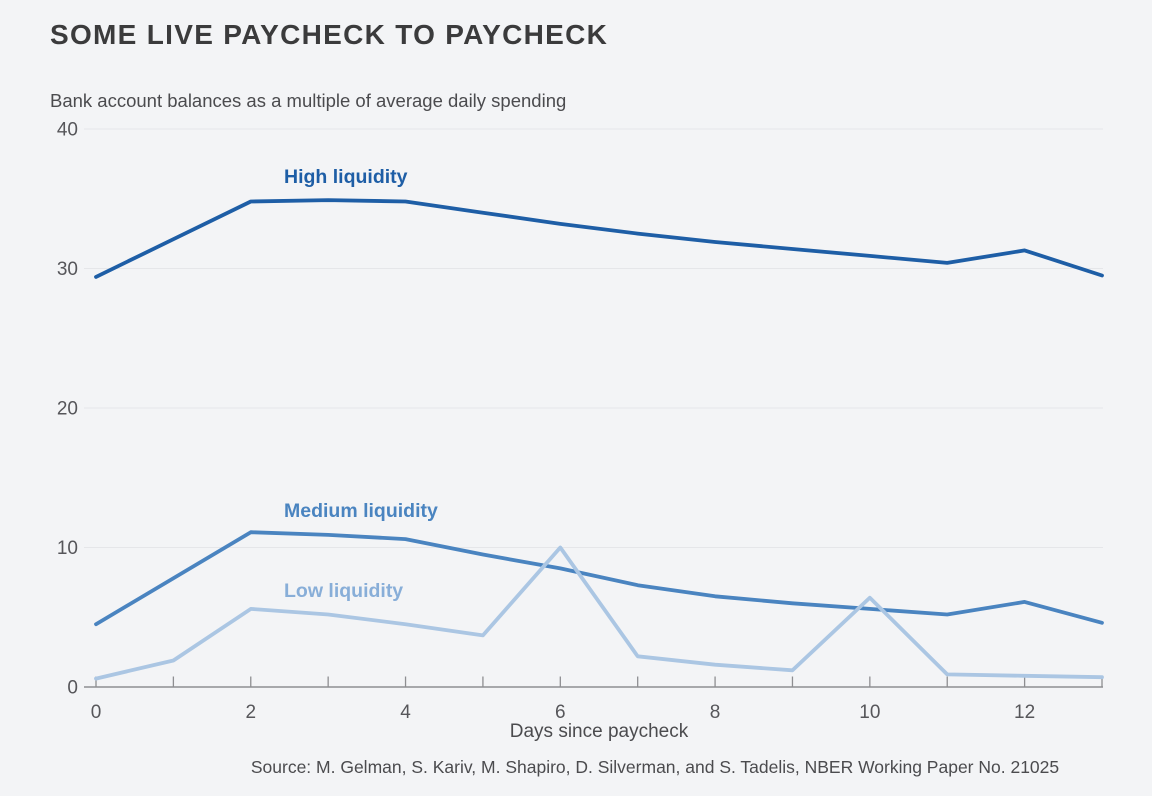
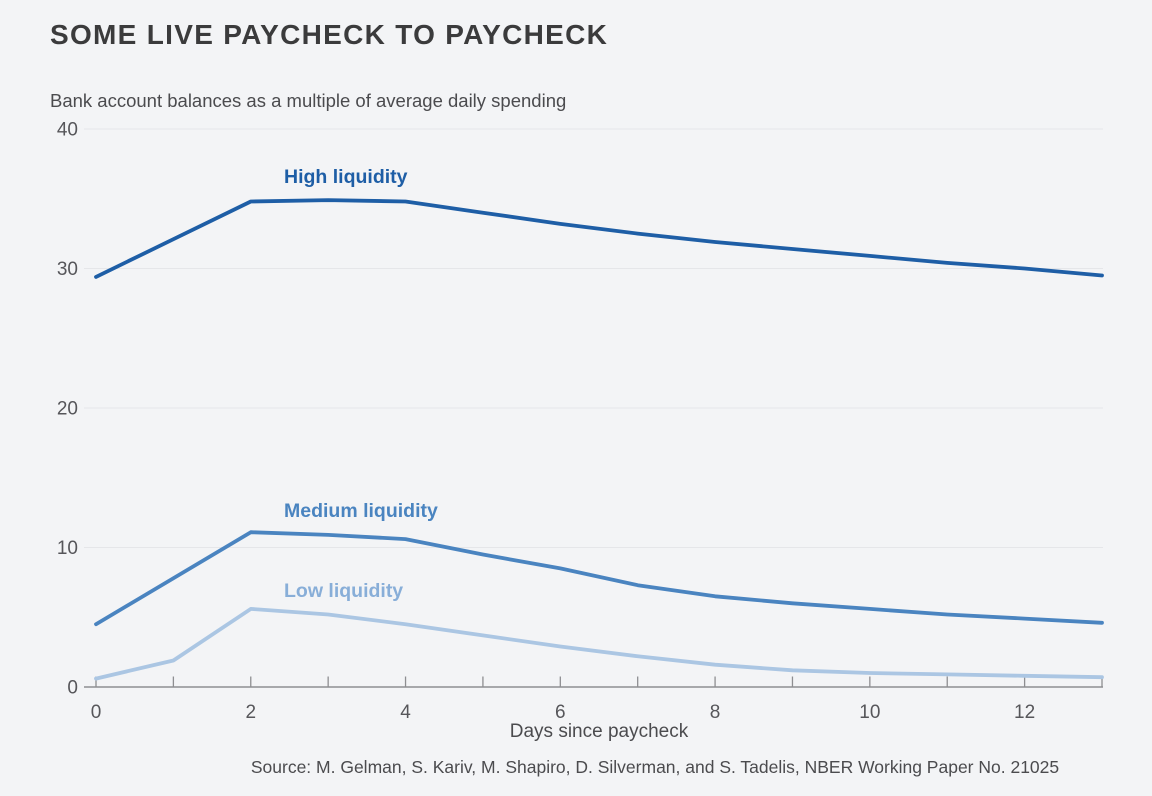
Low liquidity/6: 10.0 -> 2.9
Low liquidity/10: 6.4 -> 1.0
High liquidity/12: 31.3 -> 30.0
Medium liquidity/12: 6.1 -> 4.9
